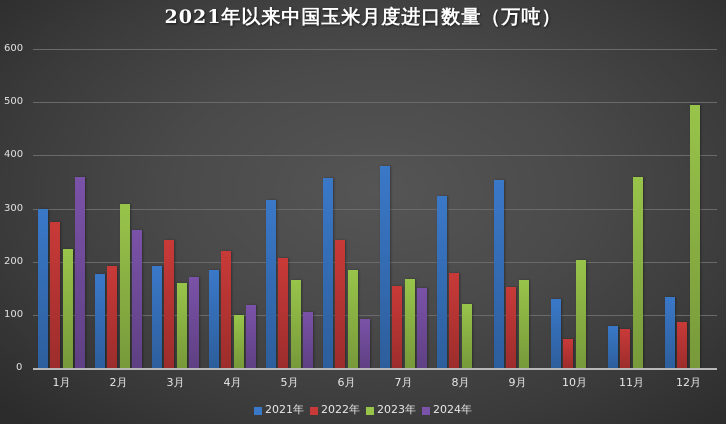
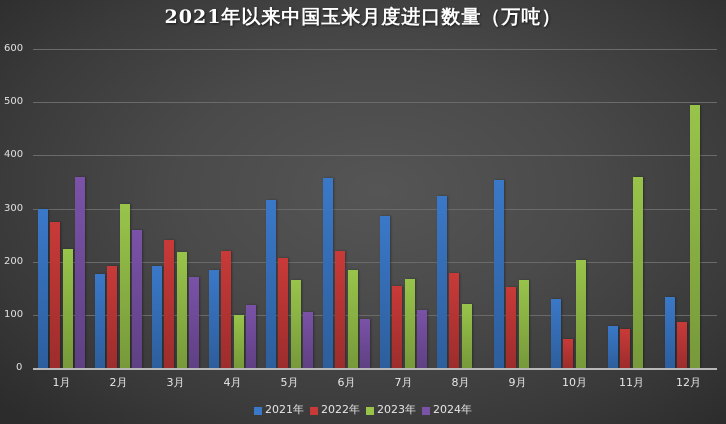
2023年/3月: 160 -> 220
2022年/6月: 240 -> 220
2021年/7月: 380 -> 290
2024年/7月: 150 -> 110
